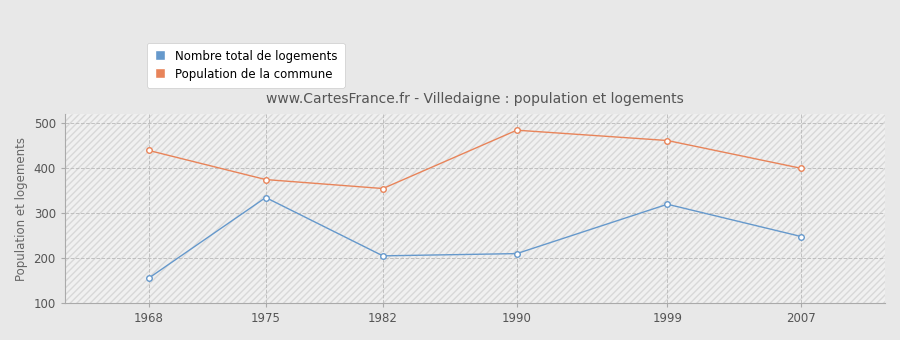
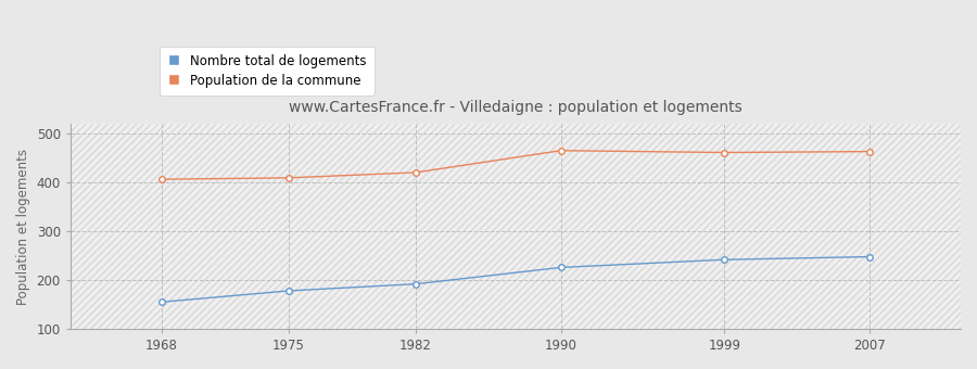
Population de la commune/1968: 440 -> 407
Nombre total de logements/1975: 335 -> 178
Population de la commune/1975: 375 -> 410
Nombre total de logements/1982: 205 -> 192
Population de la commune/1982: 355 -> 421
Nombre total de logements/1990: 210 -> 226
Population de la commune/1990: 485 -> 466
Nombre total de logements/1999: 320 -> 242
Population de la commune/2007: 400 -> 464
